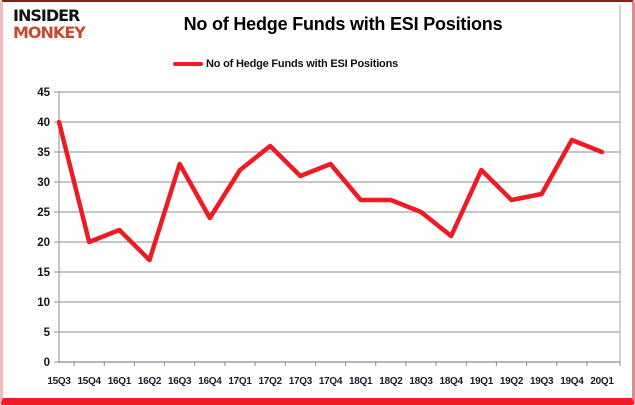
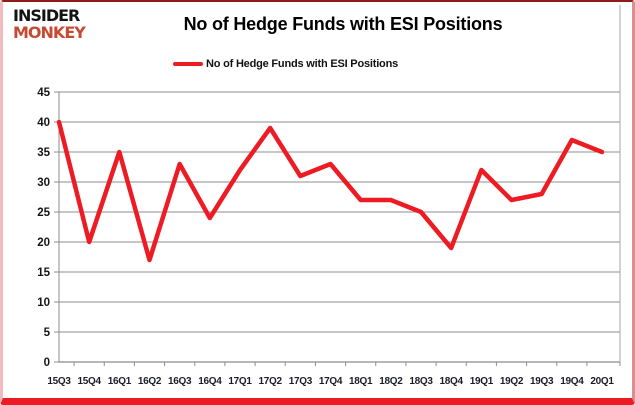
16Q1: 22 -> 35
17Q2: 36 -> 39
18Q4: 21 -> 19
